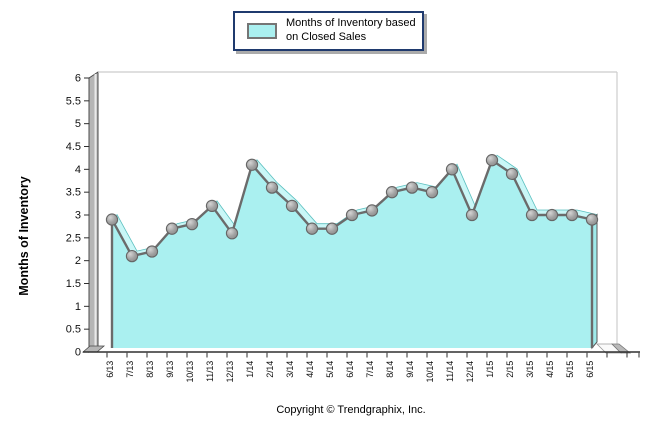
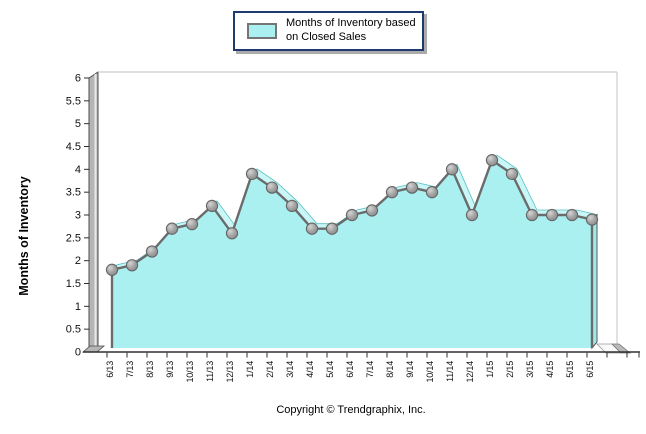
6/13: 2.9 -> 1.8
7/13: 2.1 -> 1.9
1/14: 4.1 -> 3.9
